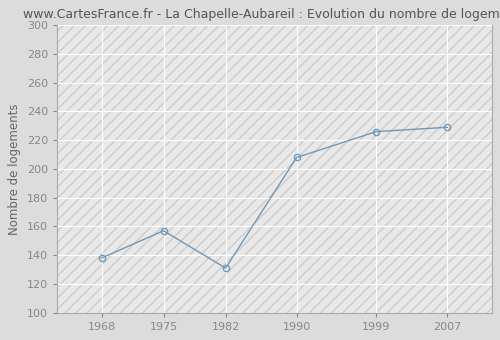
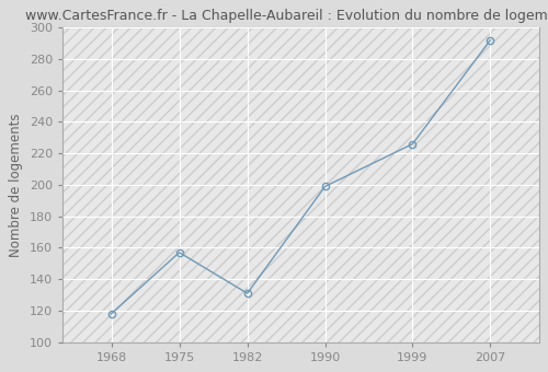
1968: 138 -> 118
1990: 208 -> 199
2007: 229 -> 292
